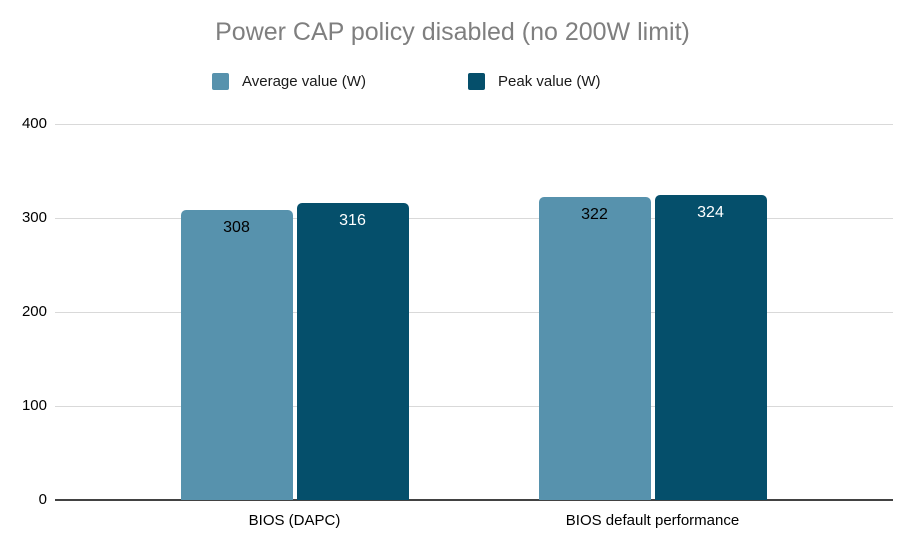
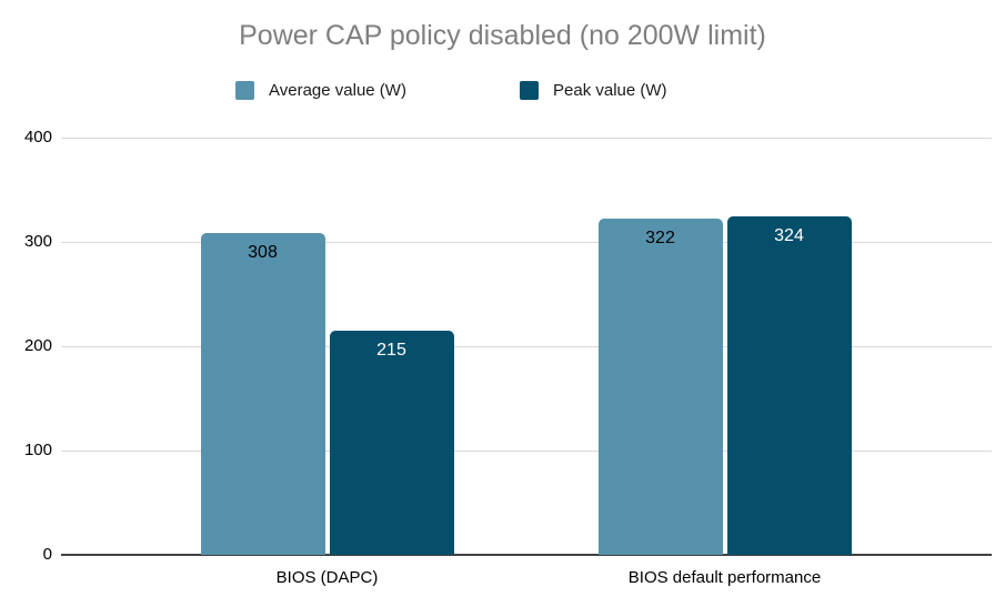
Peak value (W)/BIOS (DAPC): 316 -> 215
